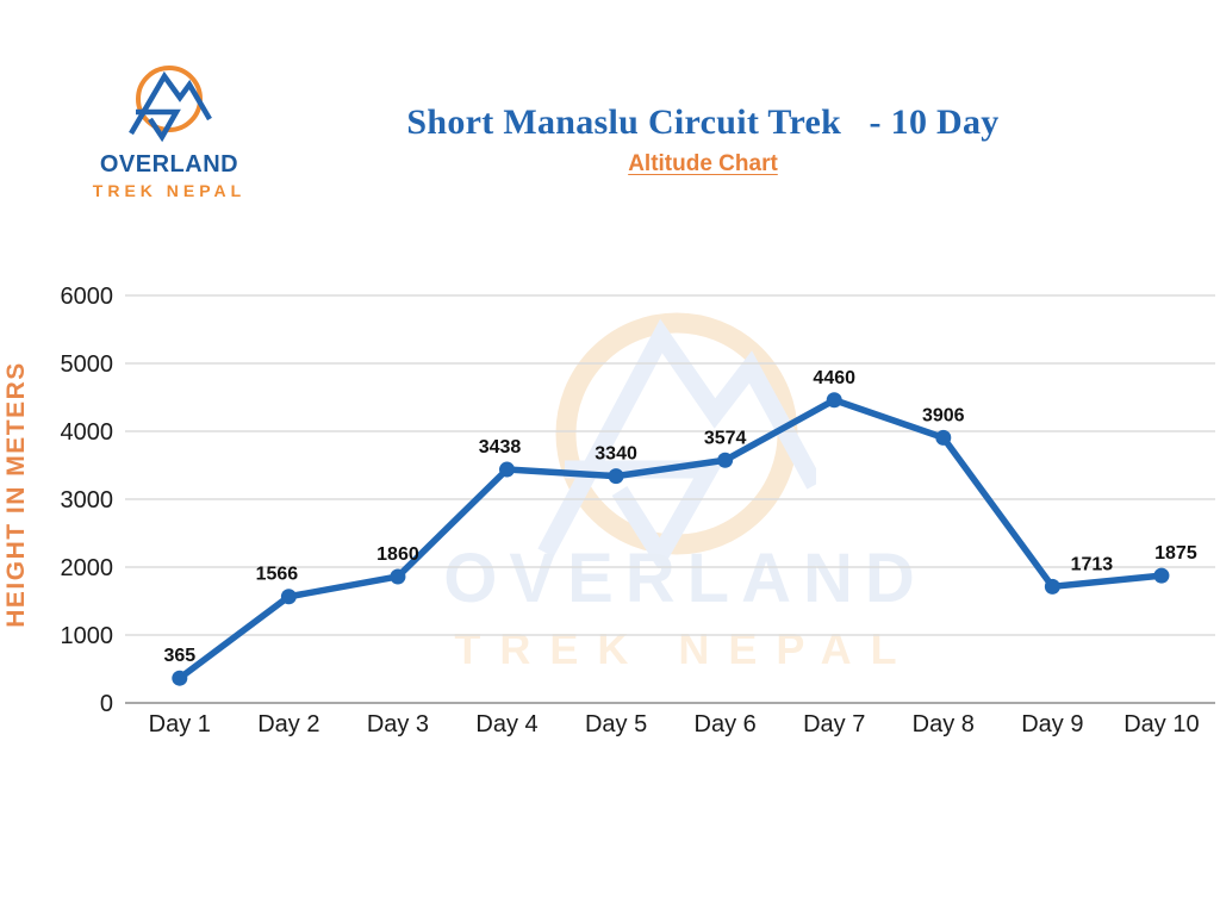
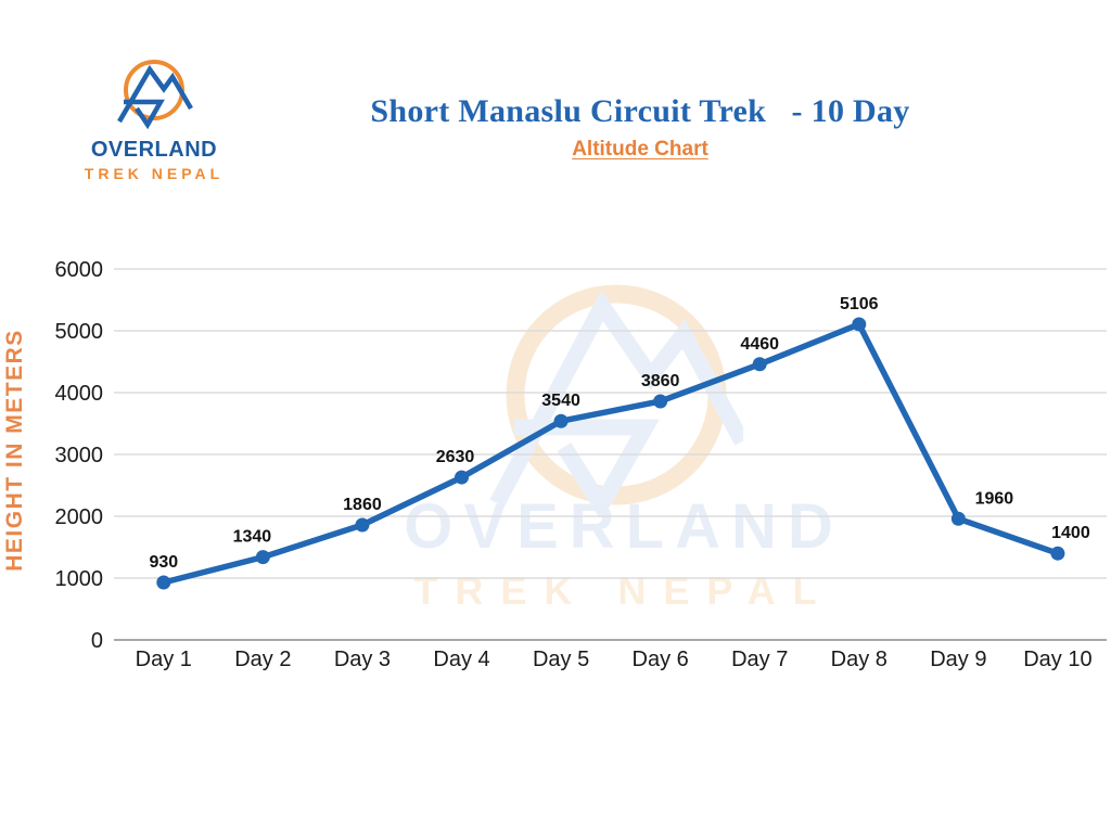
Day 1: 365 -> 930
Day 2: 1566 -> 1340
Day 4: 3438 -> 2630
Day 5: 3340 -> 3540
Day 6: 3574 -> 3860
Day 8: 3906 -> 5106
Day 9: 1713 -> 1960
Day 10: 1875 -> 1400
